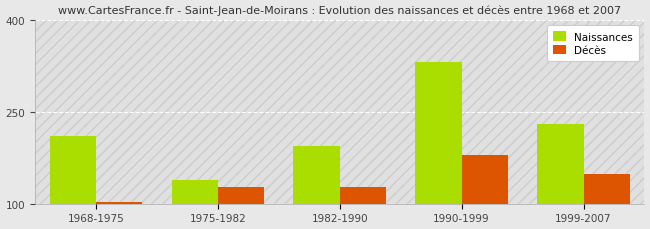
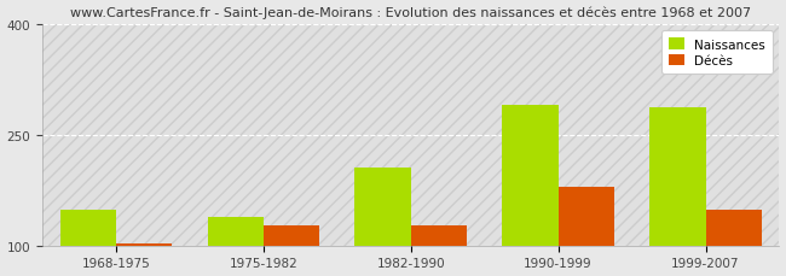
Naissances/1968-1975: 210 -> 148
Naissances/1982-1990: 194 -> 205
Naissances/1990-1999: 332 -> 290
Naissances/1999-2007: 230 -> 287
